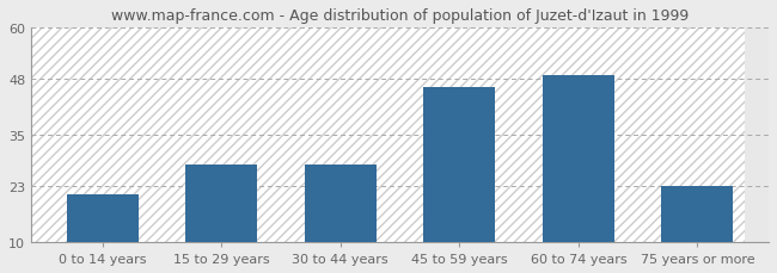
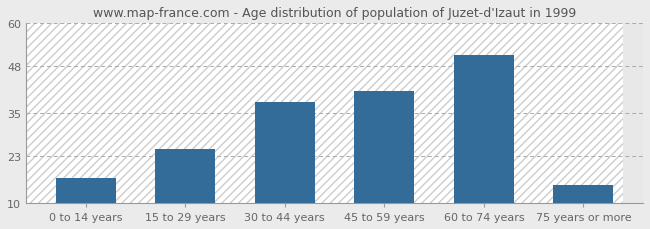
0 to 14 years: 21 -> 17
15 to 29 years: 28 -> 25
30 to 44 years: 28 -> 38
45 to 59 years: 46 -> 41
60 to 74 years: 49 -> 51
75 years or more: 23 -> 15
